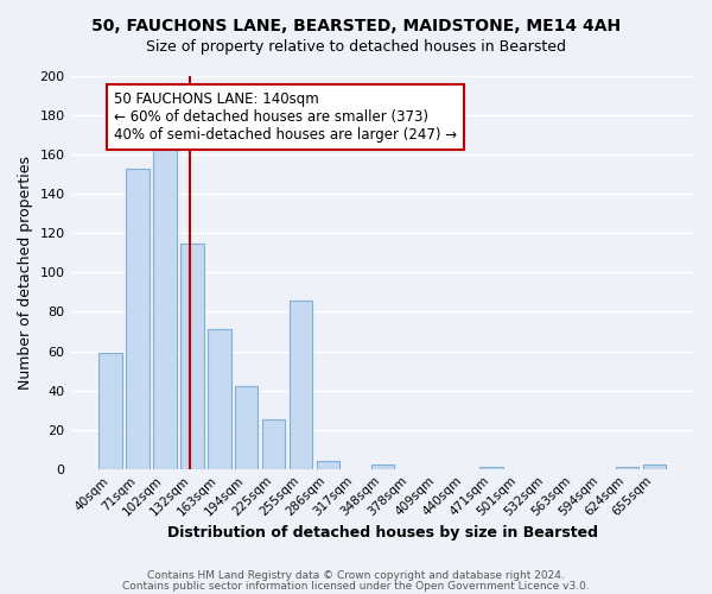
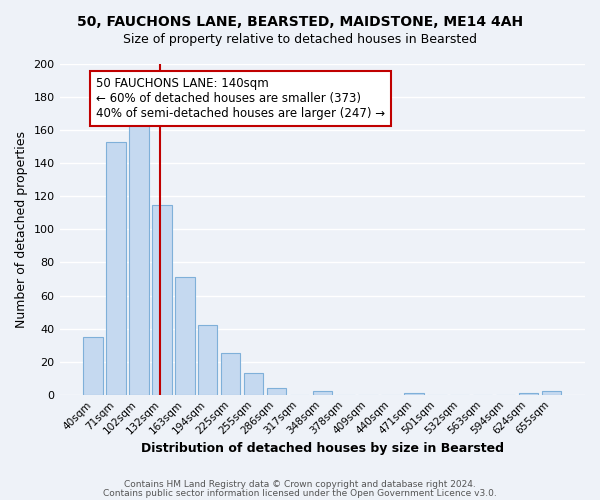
40sqm: 59 -> 35
255sqm: 86 -> 13
